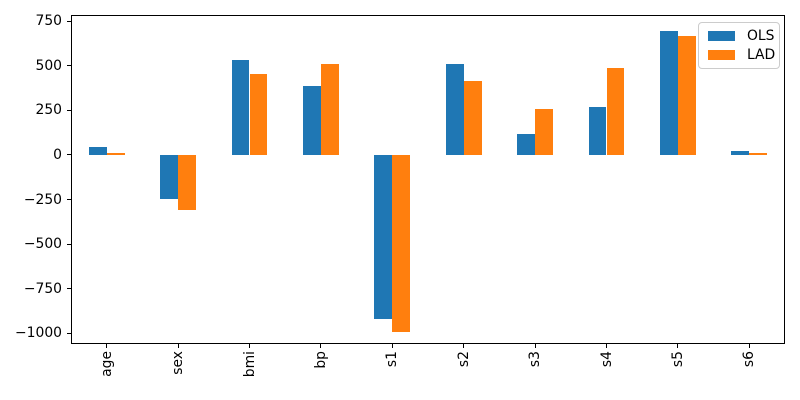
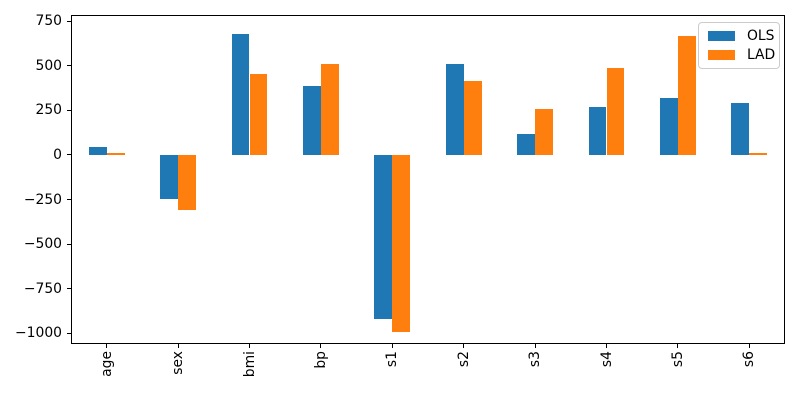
OLS/bmi: 540 -> 680
OLS/s5: 700 -> 320
OLS/s6: 20 -> 290
